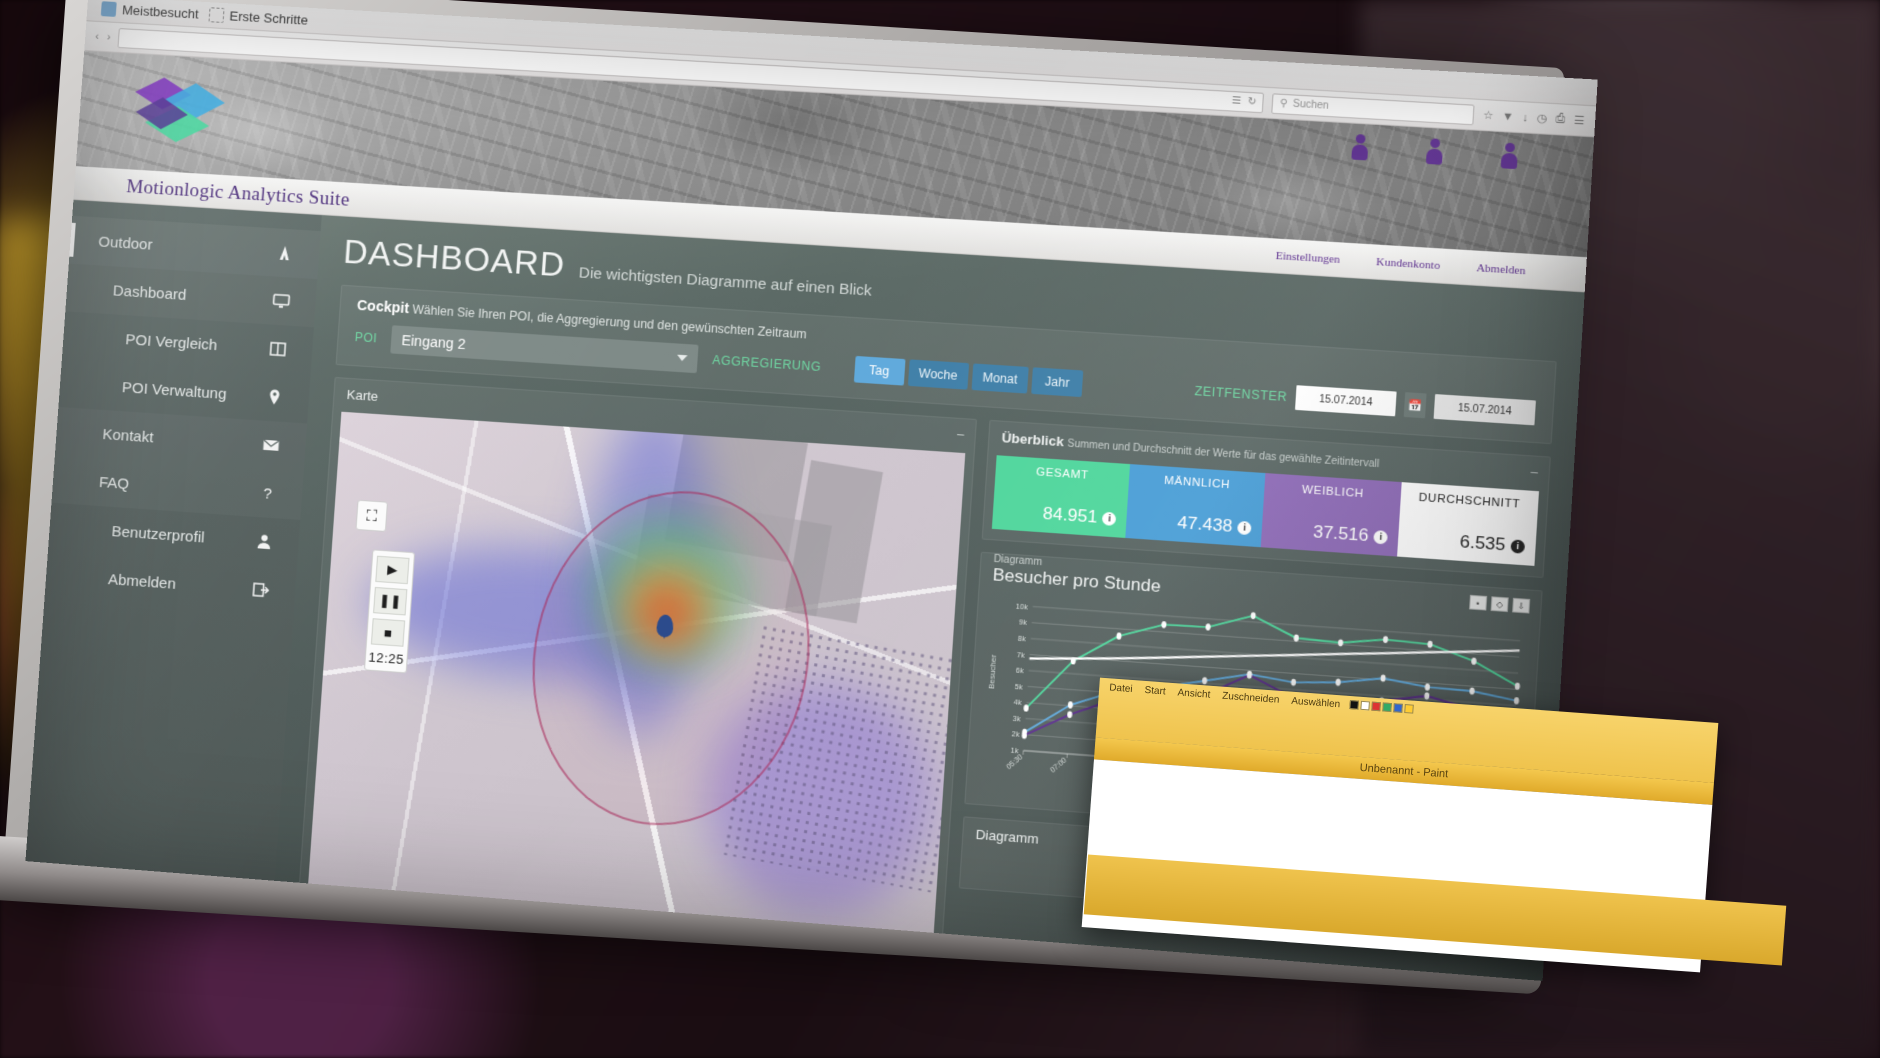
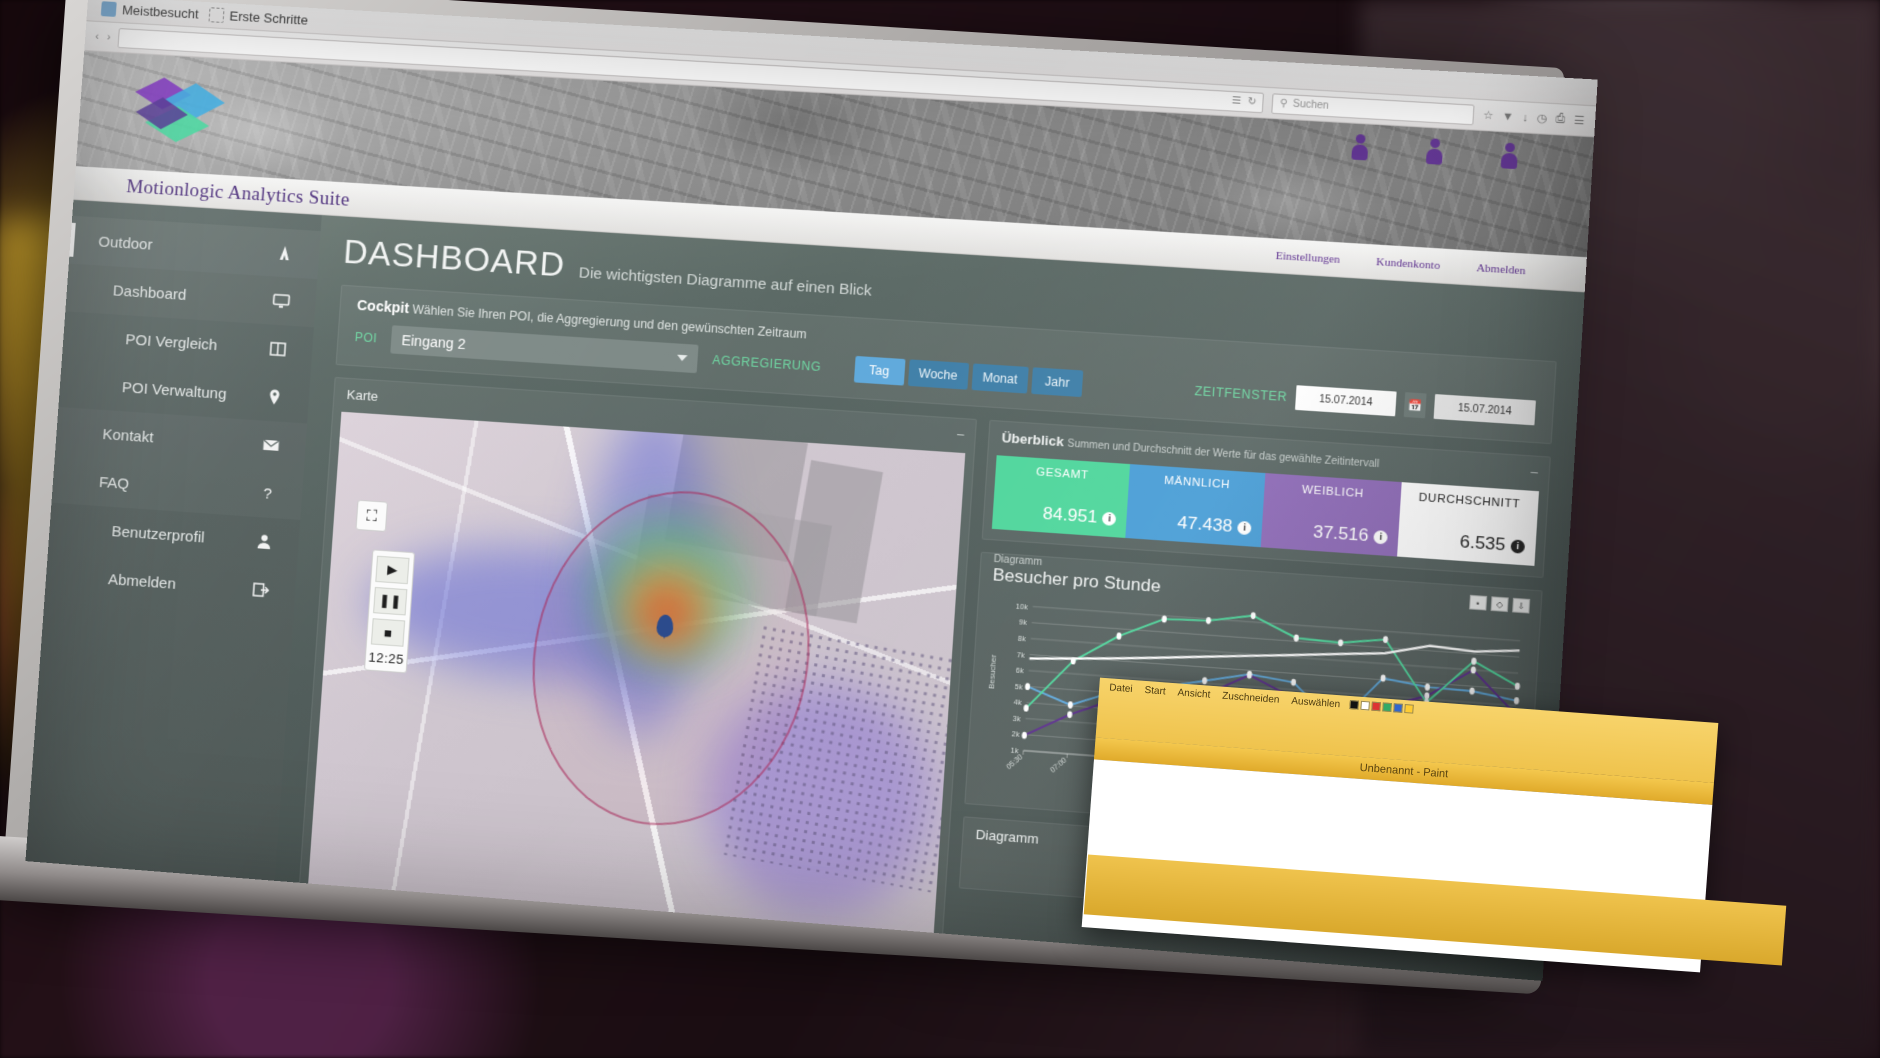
männlich/05:30: 2.2k -> 5.0k
gesamt/10:00: 9.4k -> 9.8k
gesamt/11:30: 9.5k -> 9.9k
männlich/16:00: 6.6k -> 4.0k
weiblich/17:30: 5.7k -> 5.3k
gesamt/19:00: 9.4k -> 5.8k
Durchschnitt/19:00: 8.9k -> 9.3k
weiblich/20:30: 5.6k -> 8.0k
